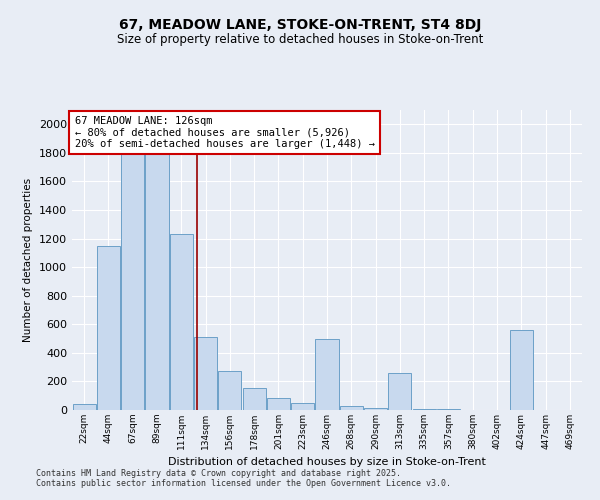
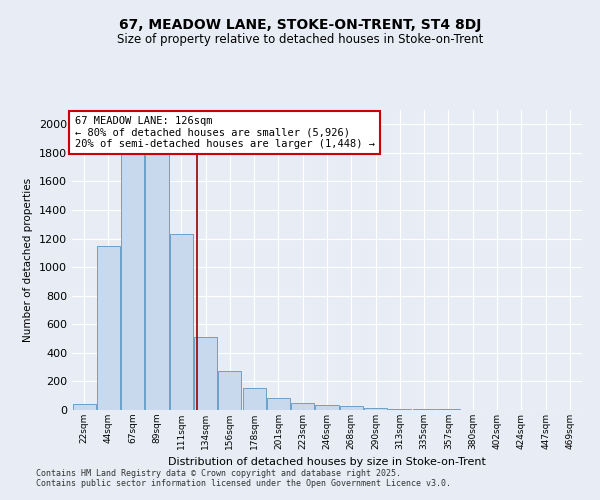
246sqm: 500 -> 40
313sqm: 260 -> 10
424sqm: 560 -> 0
